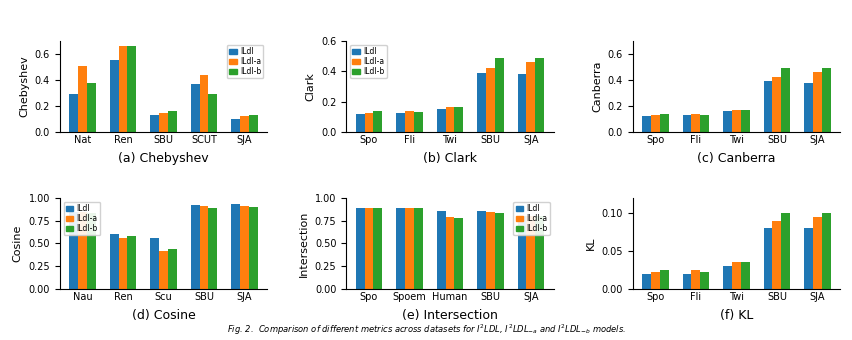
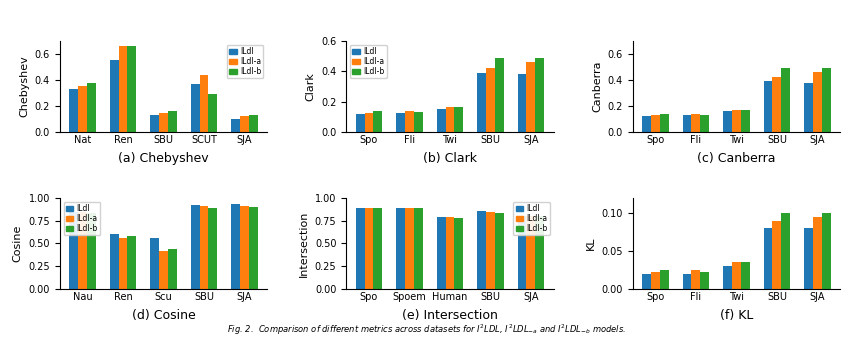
ILdl/Nat: 0.29 -> 0.33
ILdl-a/Nat: 0.51 -> 0.35
ILdl/Human: 0.86 -> 0.79
